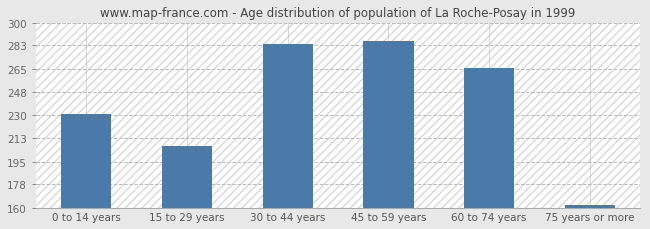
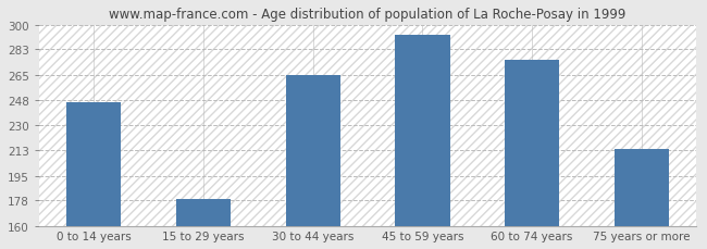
0 to 14 years: 231 -> 246
15 to 29 years: 207 -> 179
30 to 44 years: 284 -> 265
45 to 59 years: 286 -> 293
60 to 74 years: 266 -> 276
75 years or more: 162 -> 214
